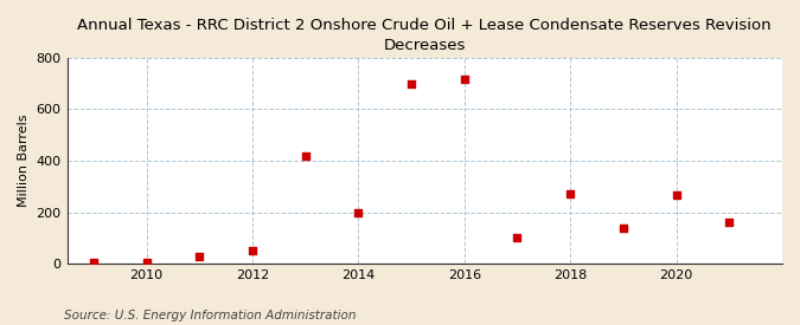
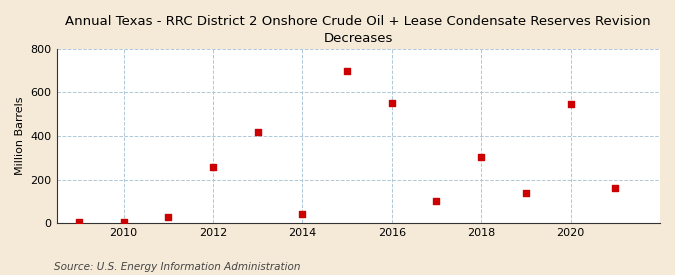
2012: 50 -> 260
2014: 200 -> 40
2016: 715 -> 550
2018: 270 -> 305
2020: 265 -> 545
